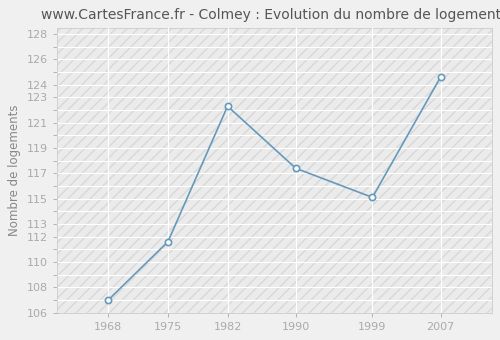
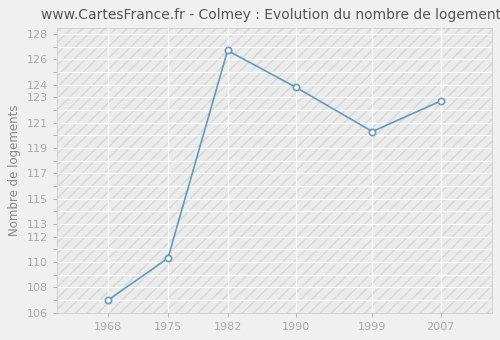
1975: 111.6 -> 110.3
1982: 122.3 -> 126.7
1990: 117.4 -> 123.8
1999: 115.1 -> 120.3
2007: 124.6 -> 122.7
